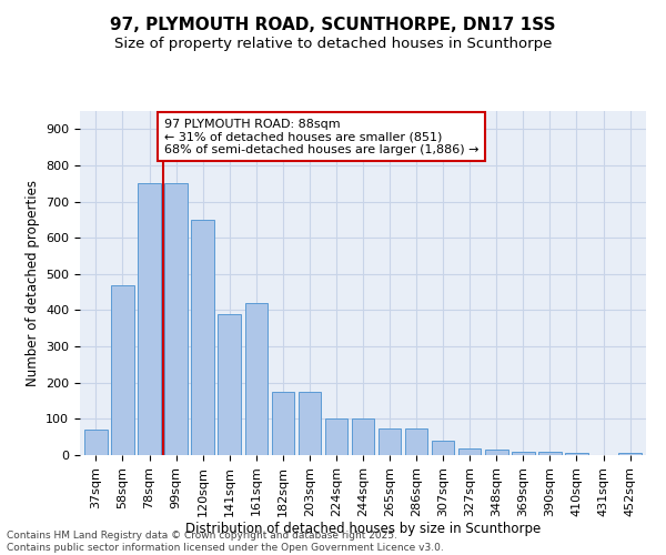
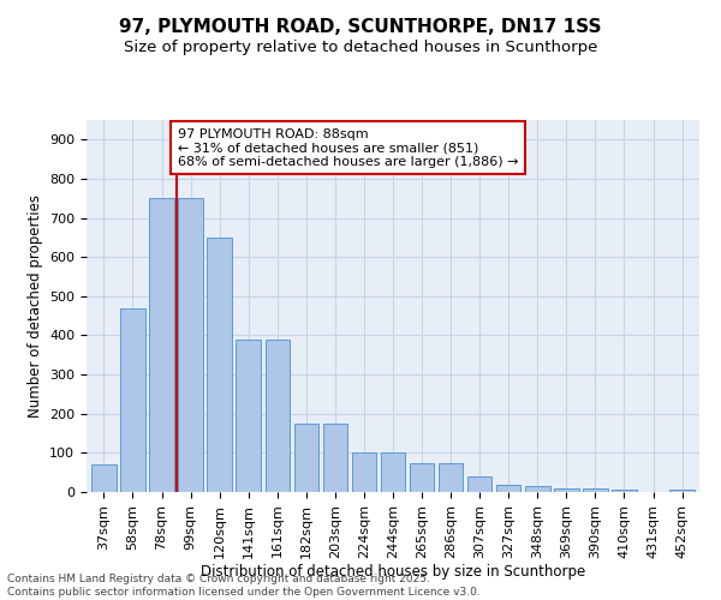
161sqm: 420 -> 390
